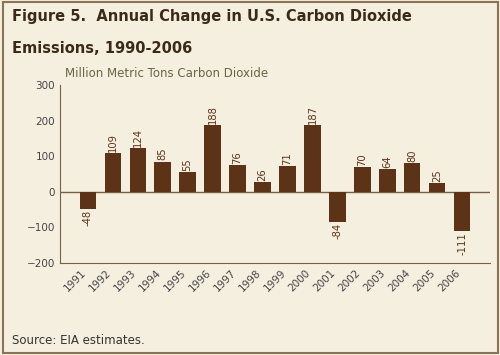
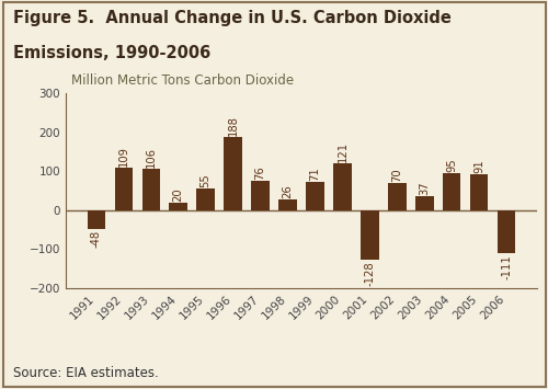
1993: 124 -> 106
1994: 85 -> 20
2000: 187 -> 121
2001: -84 -> -128
2003: 64 -> 37
2004: 80 -> 95
2005: 25 -> 91
